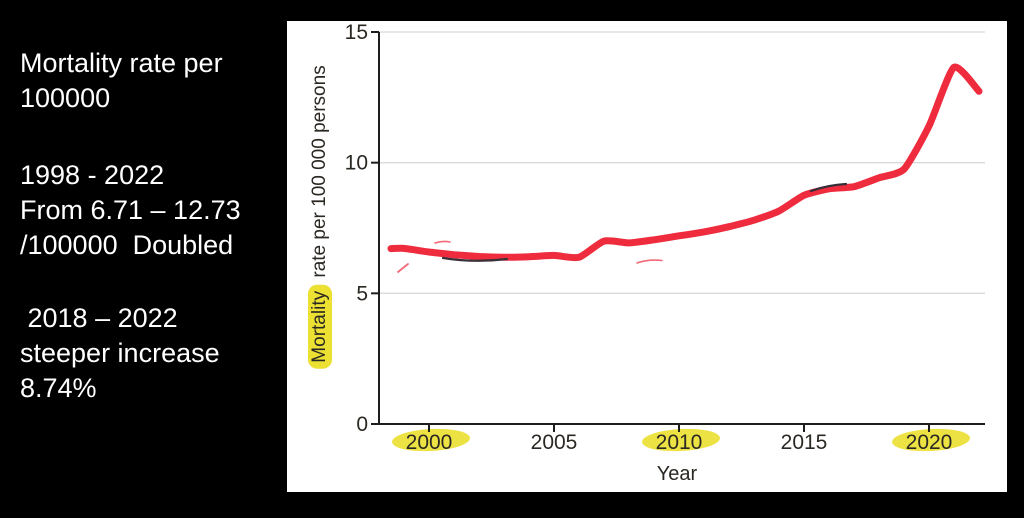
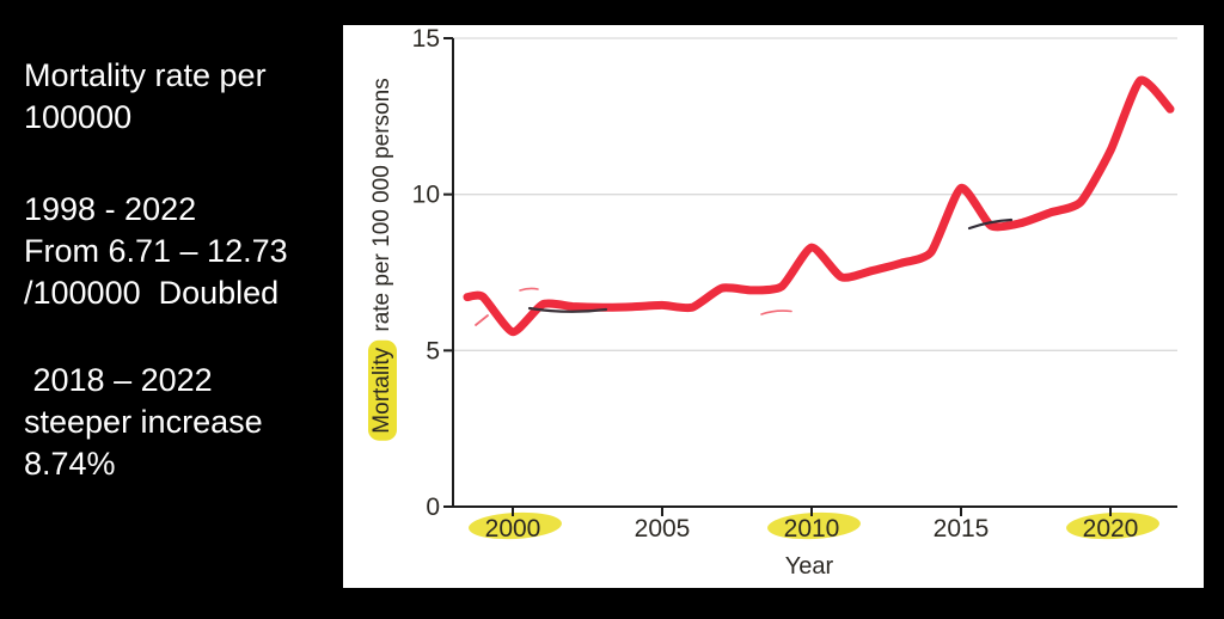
2000: 6.6 -> 5.6
2010: 7.2 -> 8.3
2015: 8.8 -> 10.2
